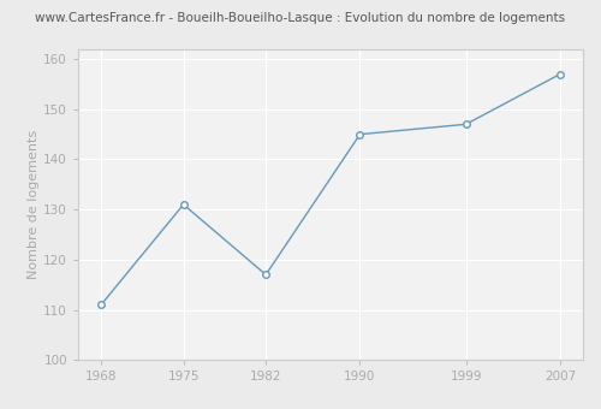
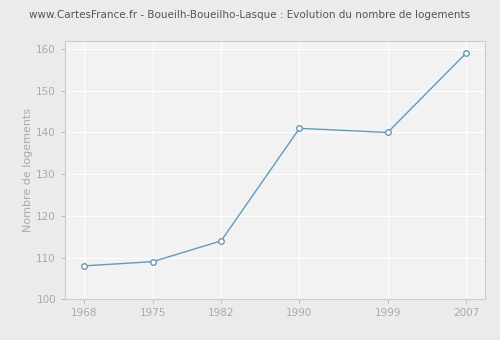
1968: 111 -> 108
1975: 131 -> 109
1982: 117 -> 114
1990: 145 -> 141
1999: 147 -> 140
2007: 157 -> 159
